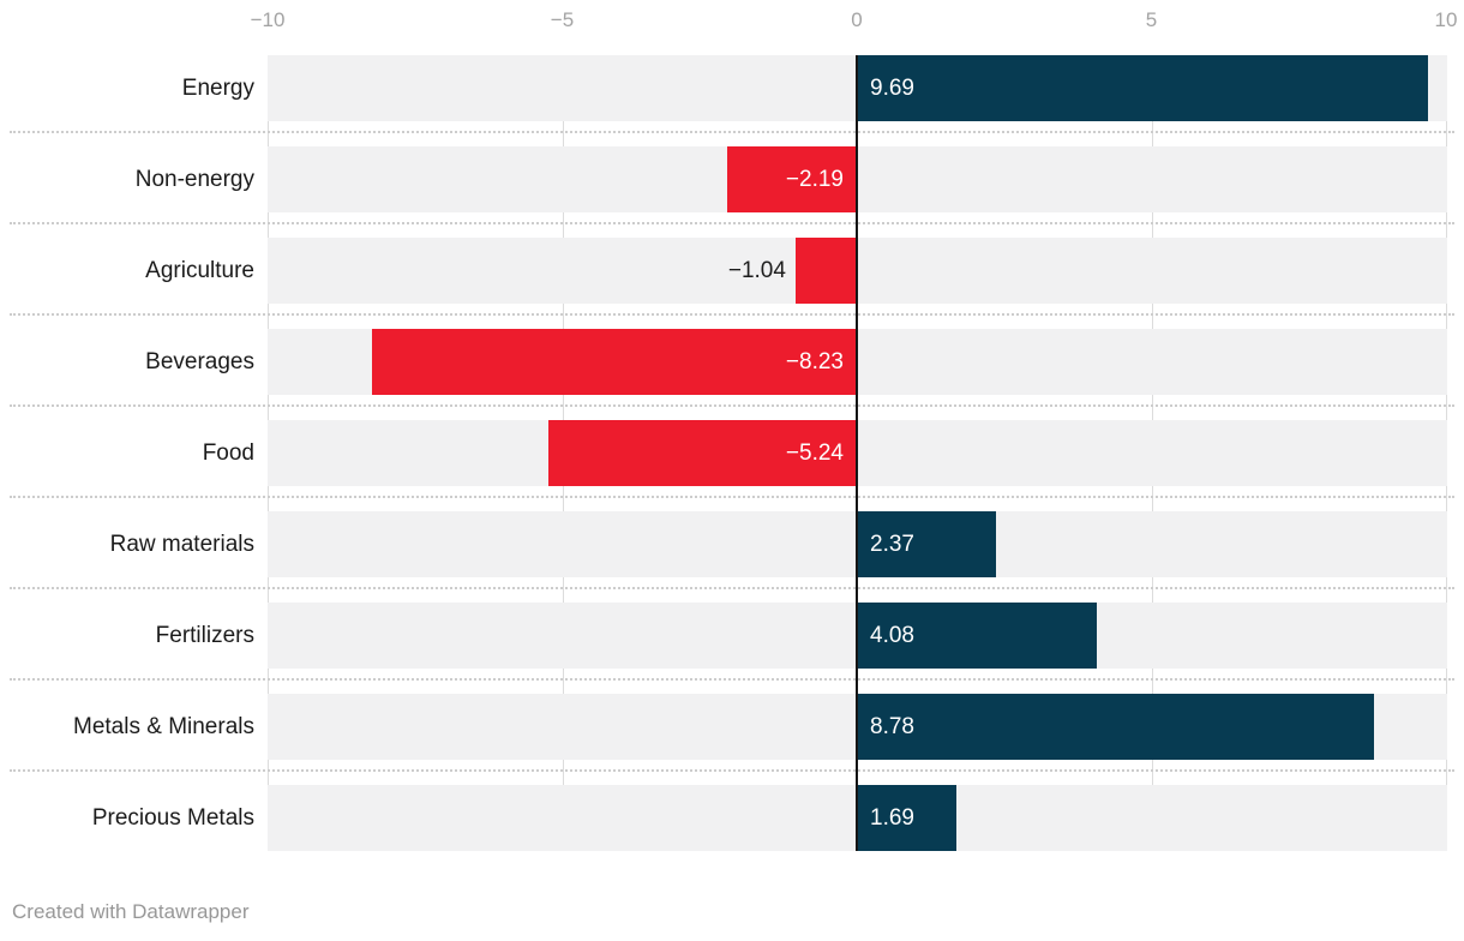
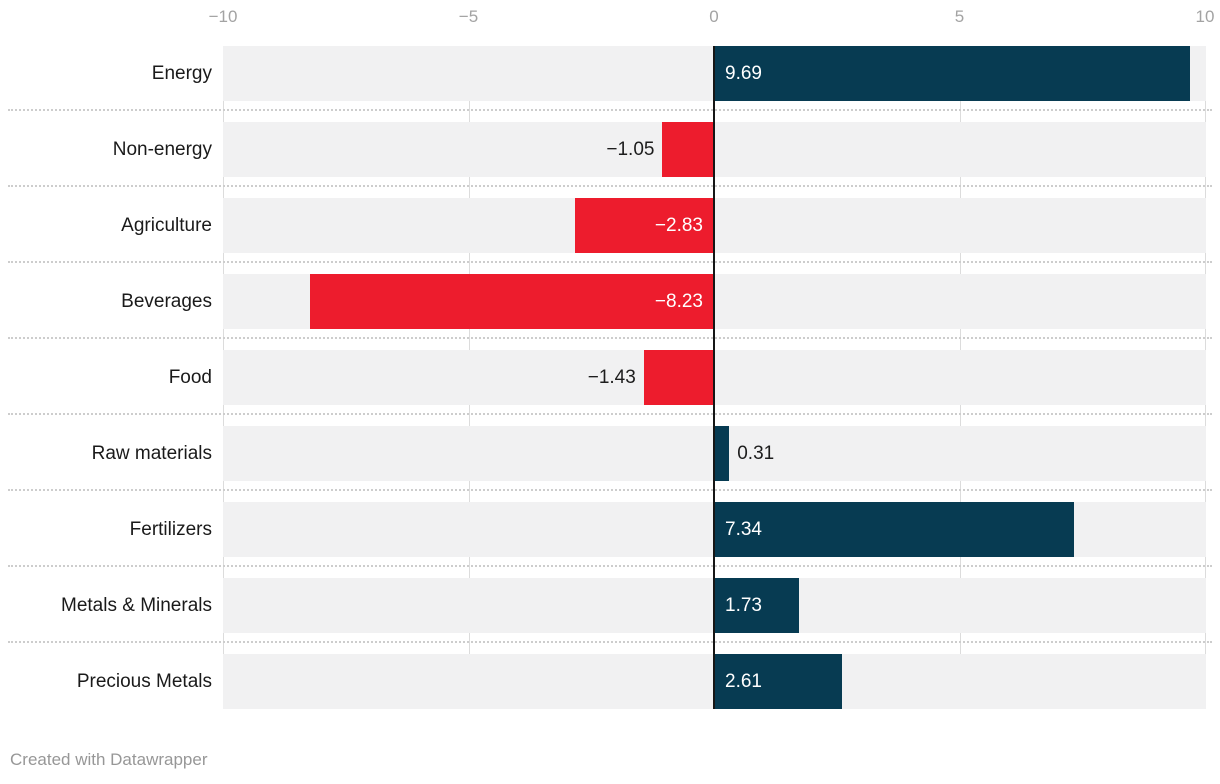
Non-energy: −2.19 -> −1.05
Agriculture: −1.04 -> −2.83
Food: −5.24 -> −1.43
Raw materials: 2.37 -> 0.31
Fertilizers: 4.08 -> 7.34
Metals & Minerals: 8.78 -> 1.73
Precious Metals: 1.69 -> 2.61
